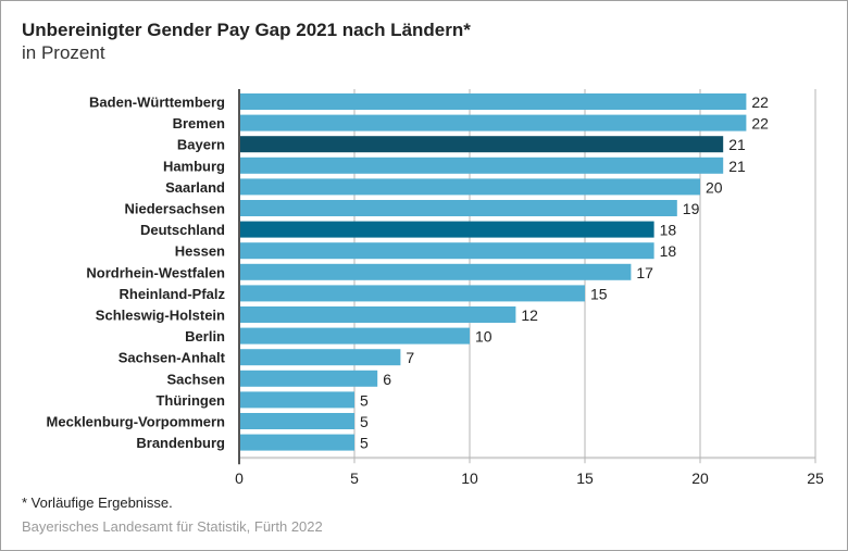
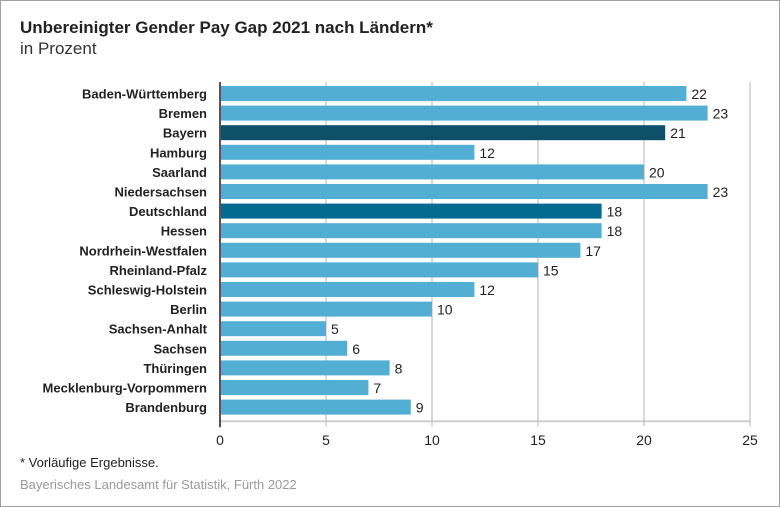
Bremen: 22 -> 23
Hamburg: 21 -> 12
Niedersachsen: 19 -> 23
Sachsen-Anhalt: 7 -> 5
Thüringen: 5 -> 8
Mecklenburg-Vorpommern: 5 -> 7
Brandenburg: 5 -> 9
